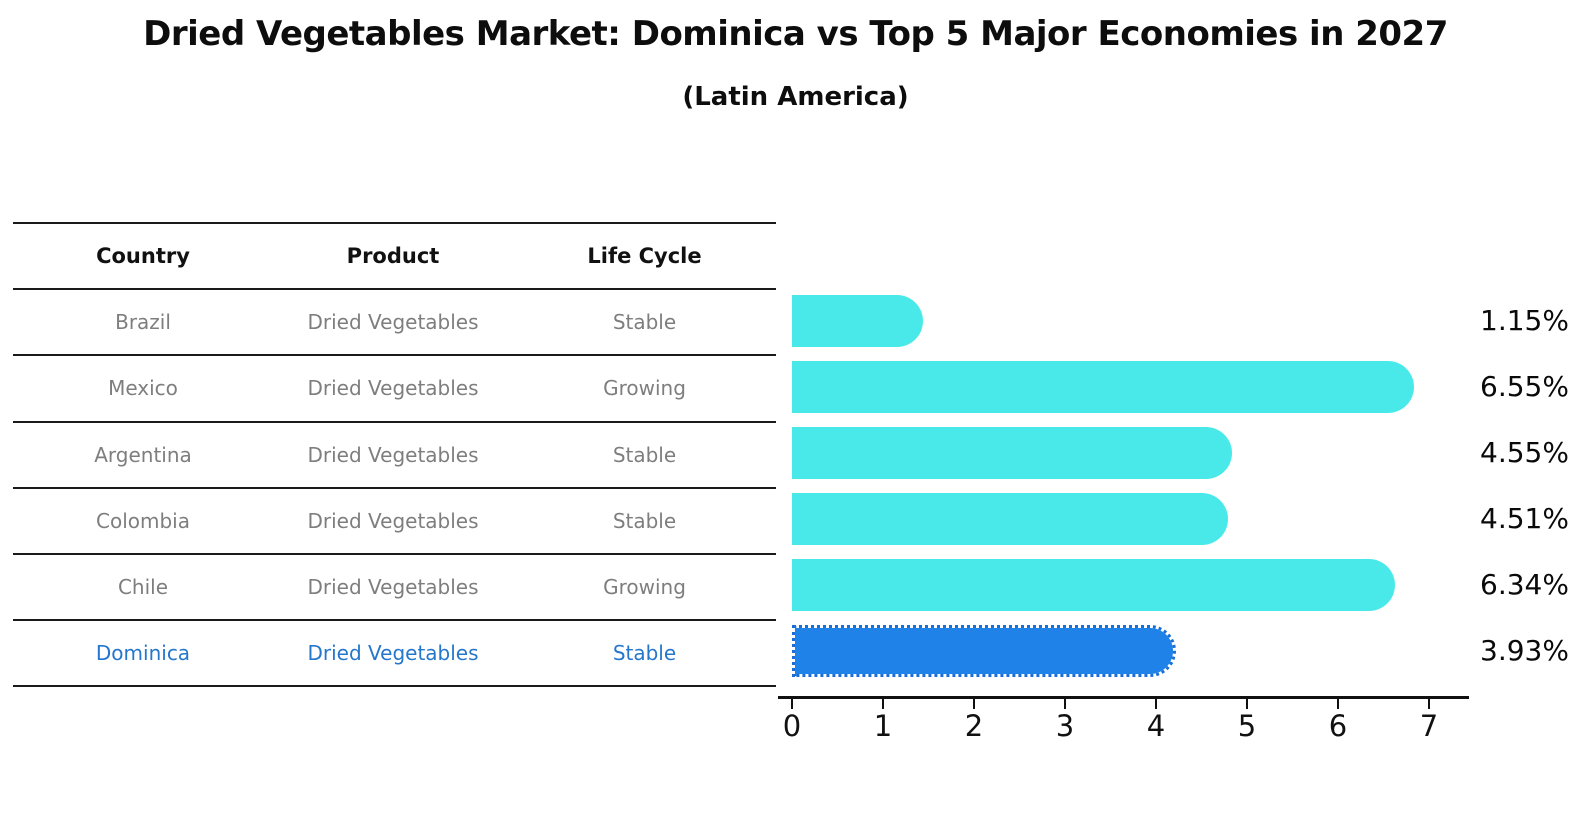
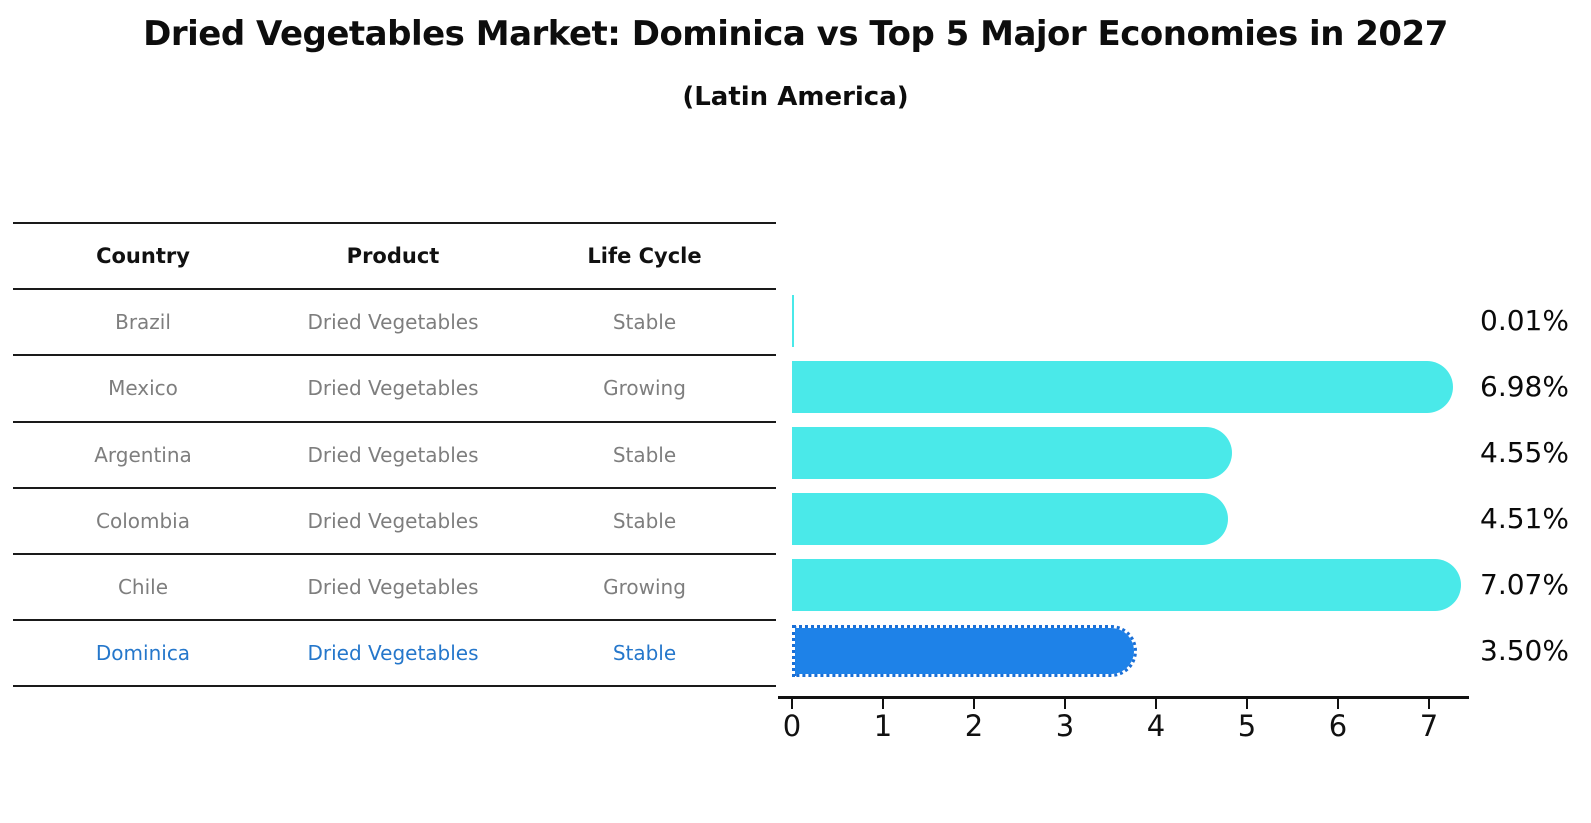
Brazil: 1.15% -> 0.01%
Mexico: 6.55% -> 6.98%
Chile: 6.34% -> 7.07%
Dominica: 3.93% -> 3.50%
